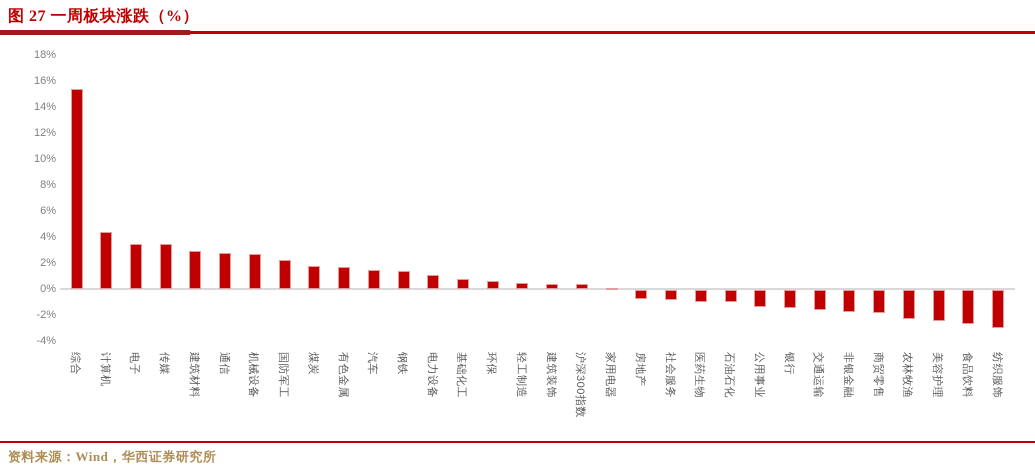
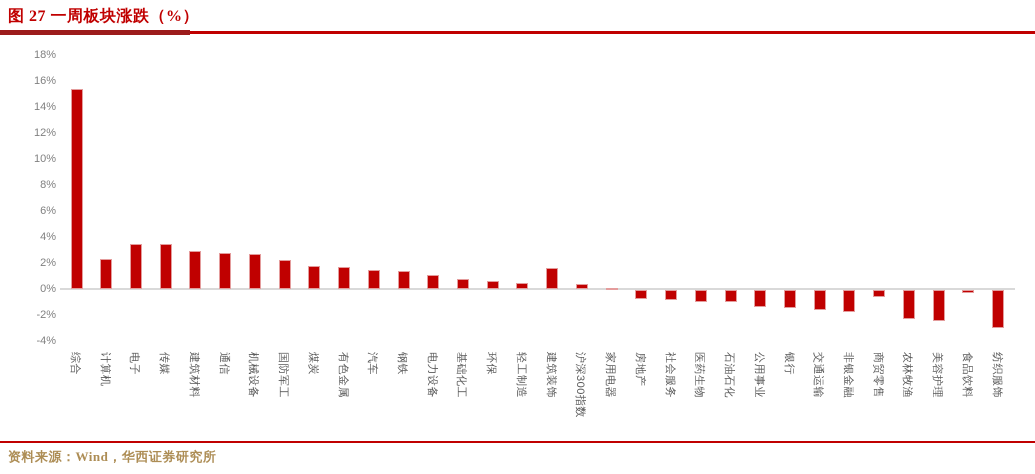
计算机: 4.4% -> 2.3%
建筑装饰: 0.4% -> 1.6%
商贸零售: -1.8% -> -0.5%
食品饮料: -2.6% -> -0.2%
